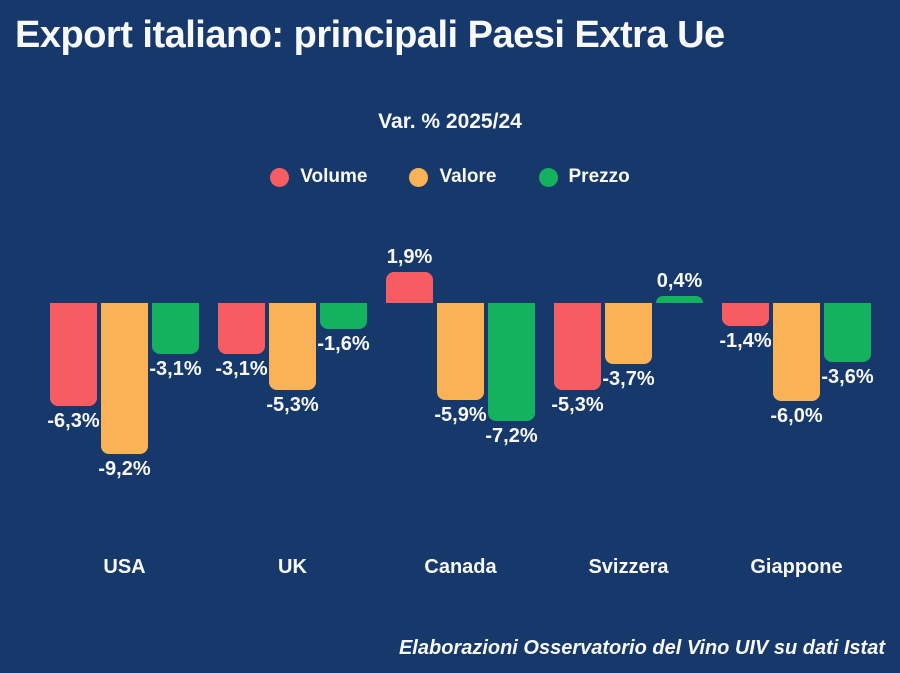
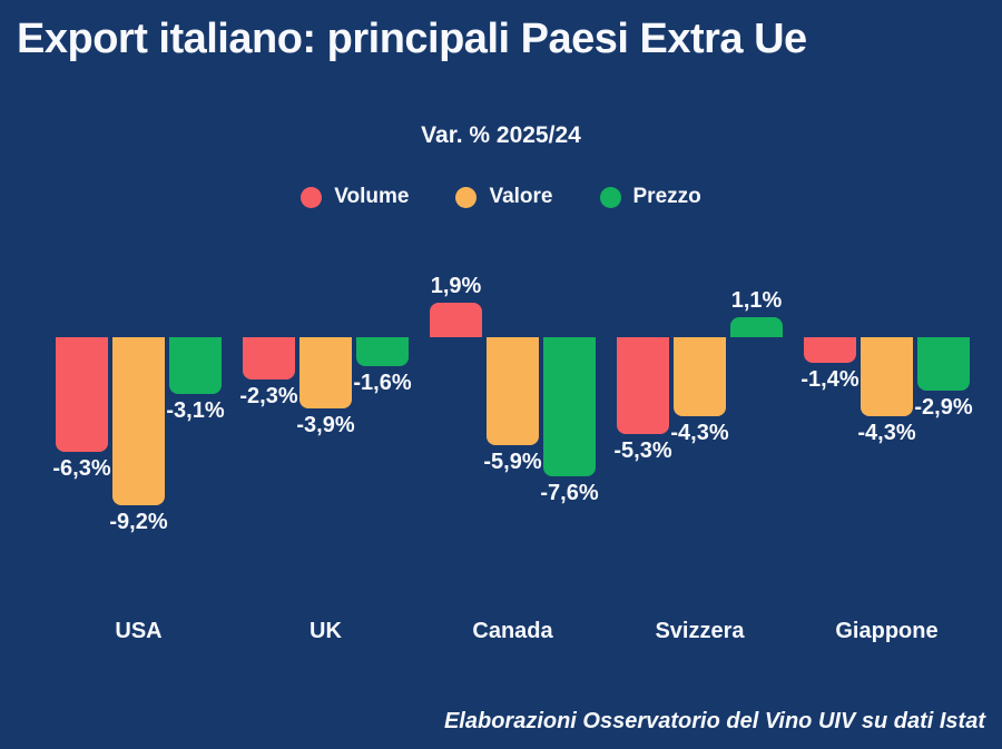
Volume/UK: -3,1% -> -2,3%
Valore/UK: -5,3% -> -3,9%
Prezzo/Canada: -7,2% -> -7,6%
Valore/Svizzera: -3,7% -> -4,3%
Prezzo/Svizzera: 0,4% -> 1,1%
Valore/Giappone: -6,0% -> -4,3%
Prezzo/Giappone: -3,6% -> -2,9%
